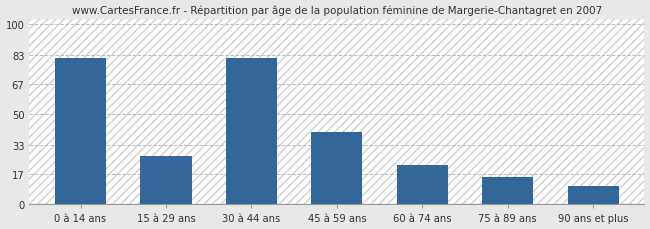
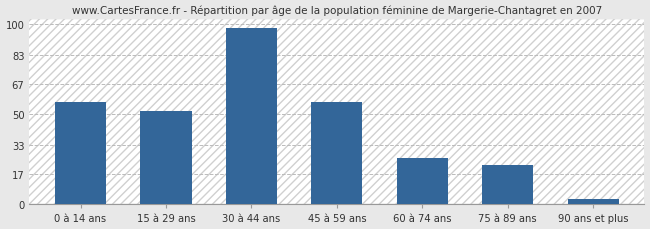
0 à 14 ans: 81 -> 57
15 à 29 ans: 27 -> 52
30 à 44 ans: 81 -> 98
45 à 59 ans: 40 -> 57
60 à 74 ans: 22 -> 26
75 à 89 ans: 15 -> 22
90 ans et plus: 10 -> 3
